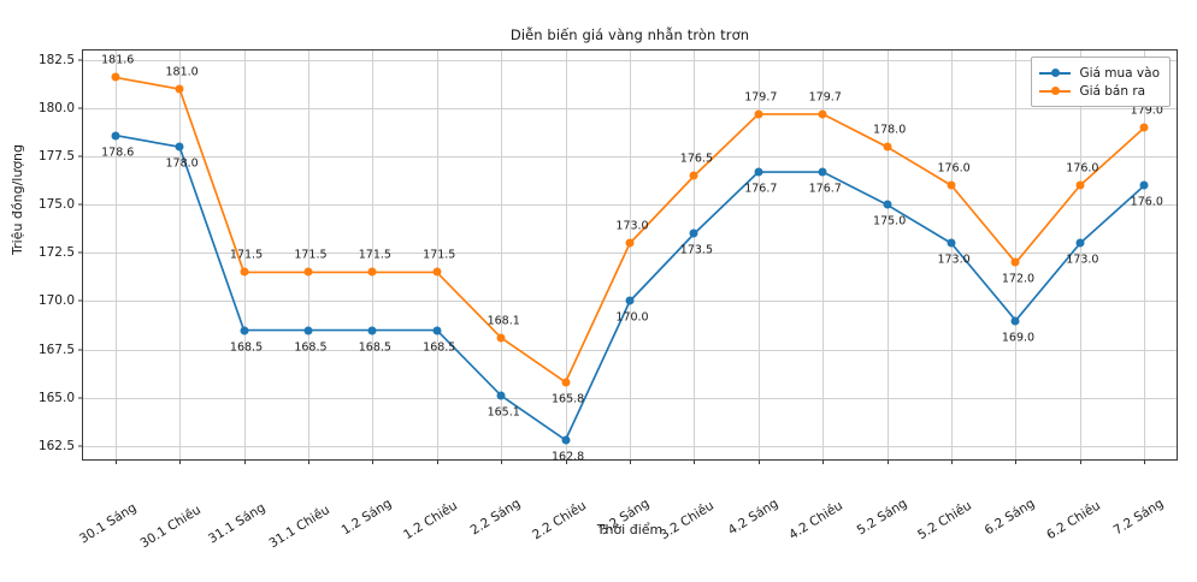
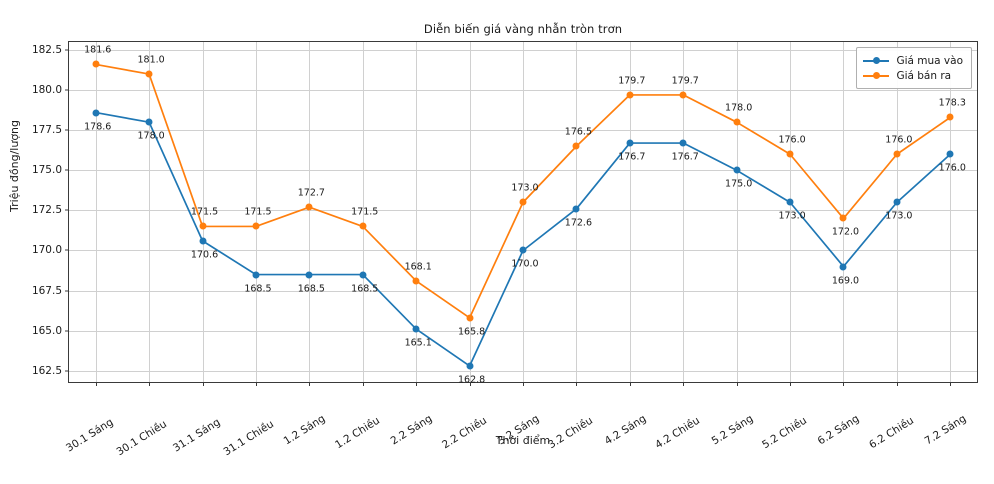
Giá mua vào/31.1 Sáng: 168.5 -> 170.6
Giá bán ra/1.2 Sáng: 171.5 -> 172.7
Giá mua vào/3.2 Chiều: 173.5 -> 172.6
Giá bán ra/7.2 Sáng: 179.0 -> 178.3
